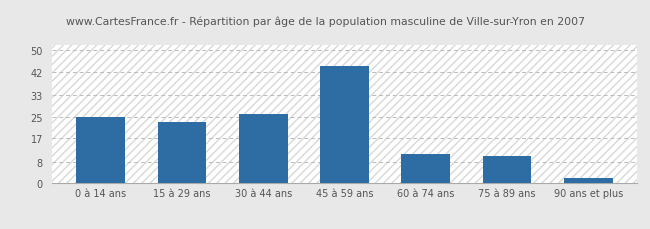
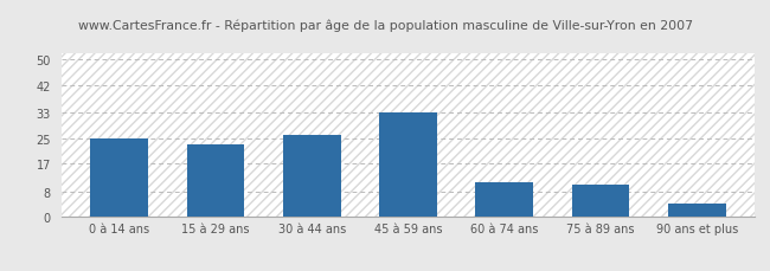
45 à 59 ans: 44 -> 33
90 ans et plus: 2 -> 4
